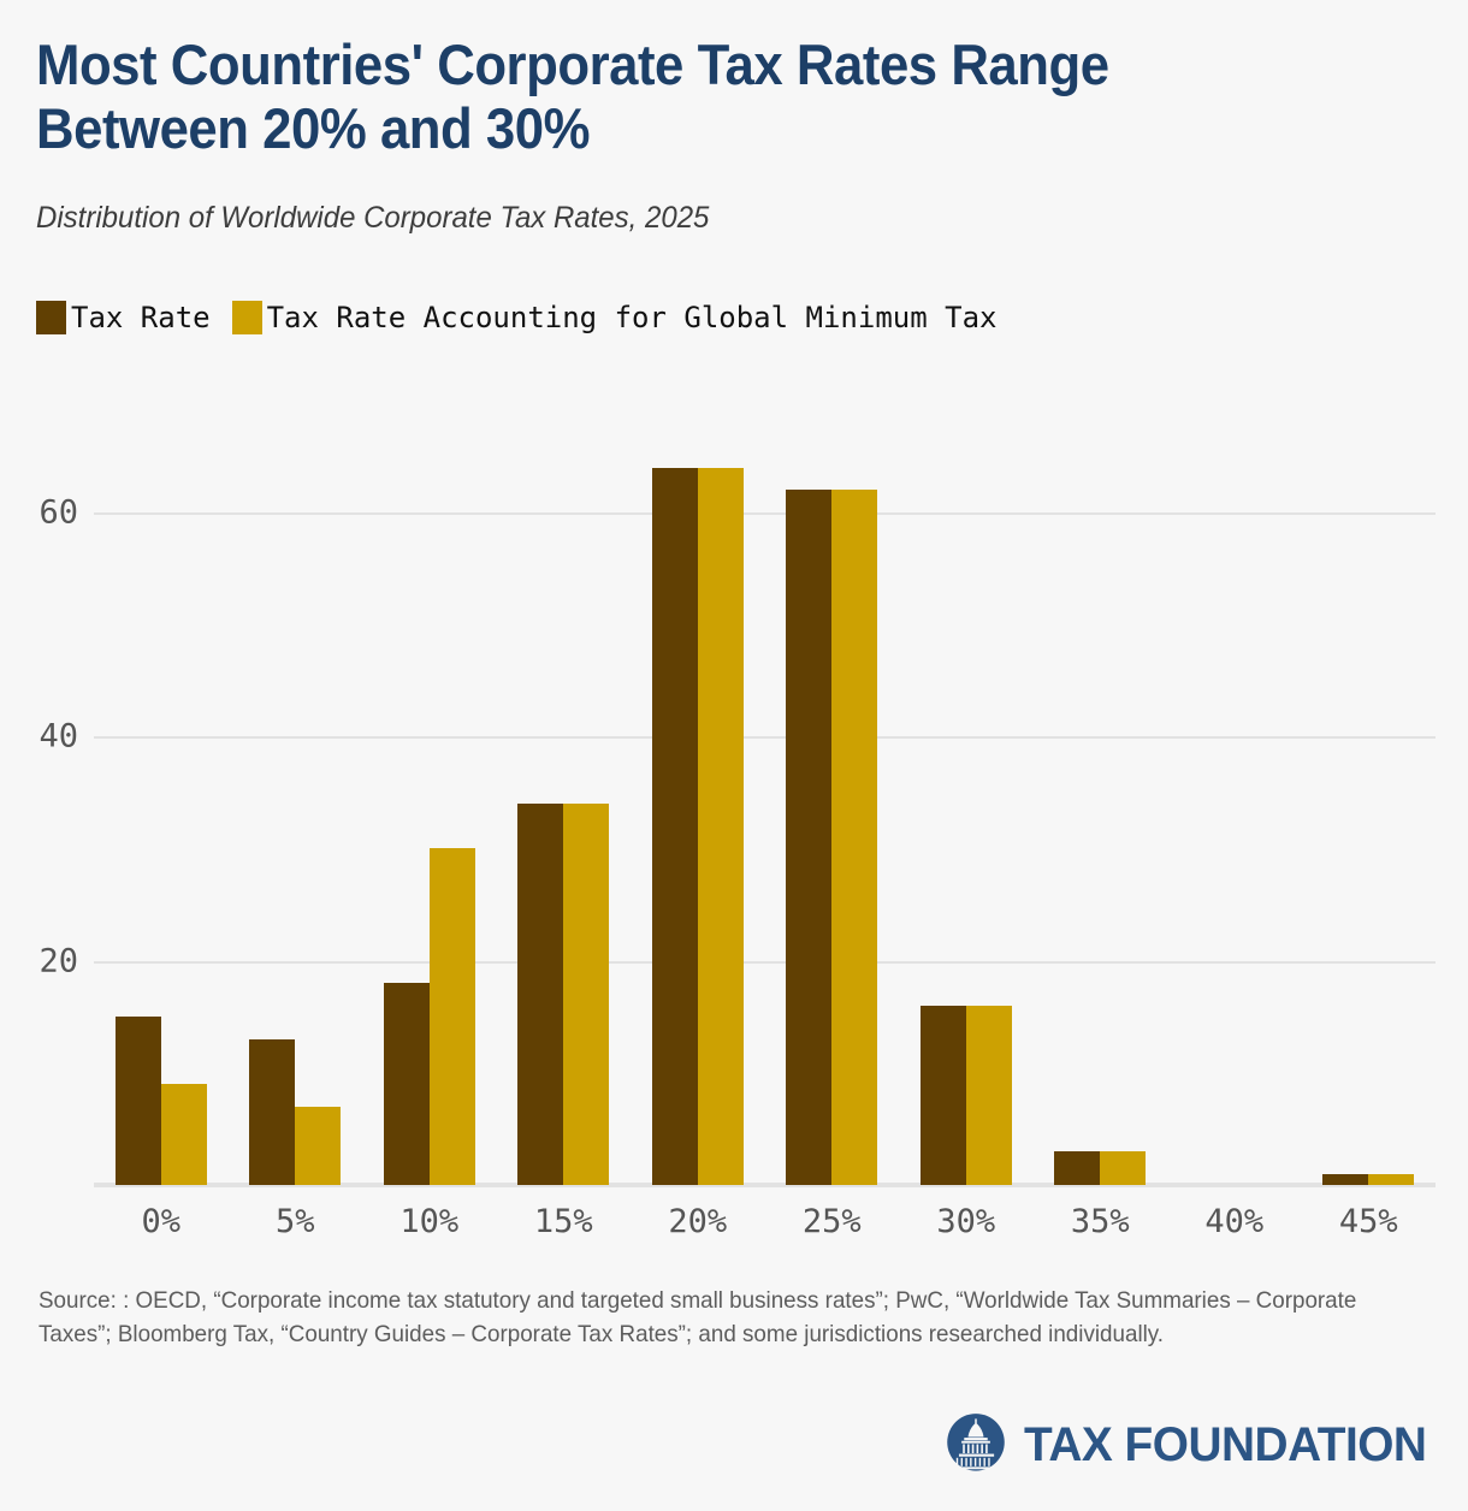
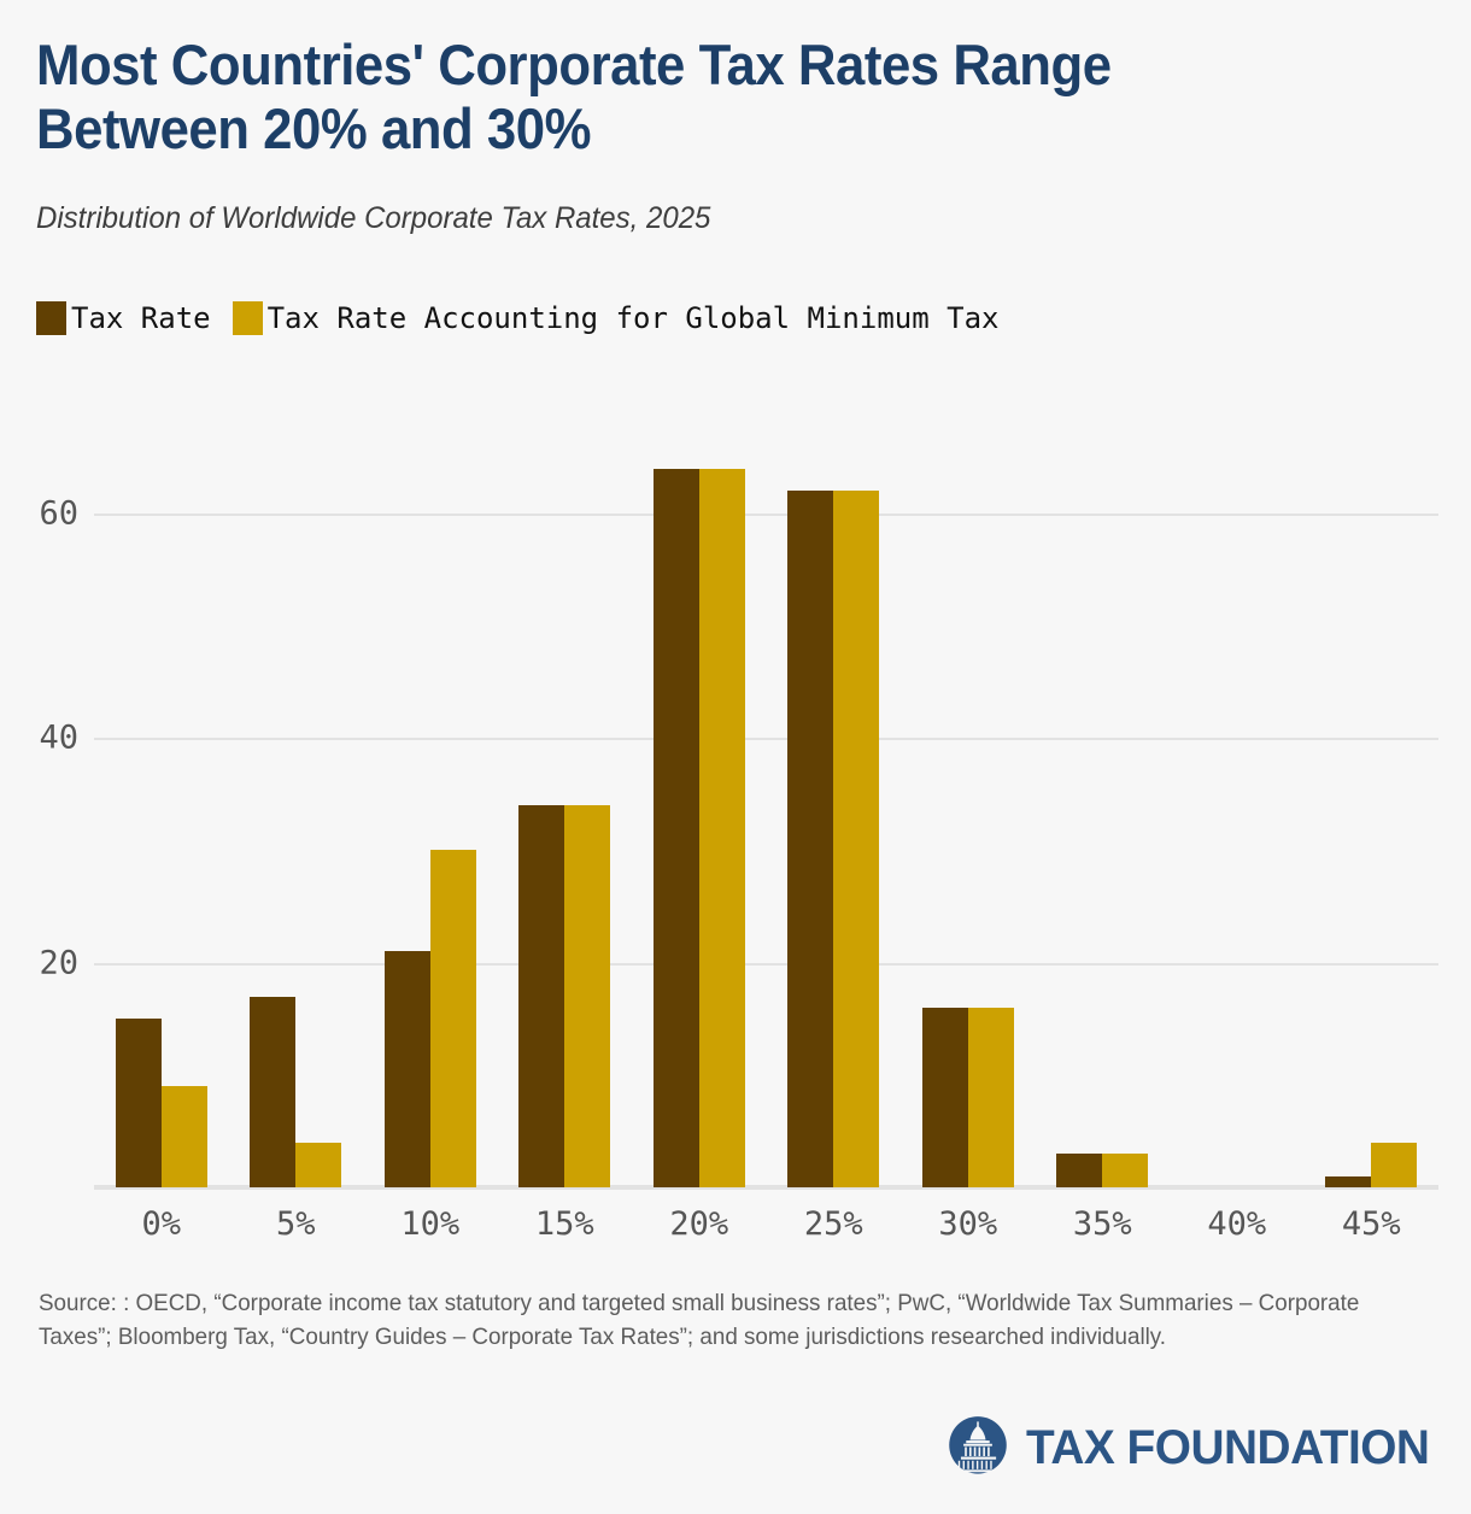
Tax Rate/5%: 13 -> 17
Tax Rate Accounting for Global Minimum Tax/5%: 7 -> 4
Tax Rate/10%: 18 -> 21
Tax Rate Accounting for Global Minimum Tax/45%: 1 -> 4
